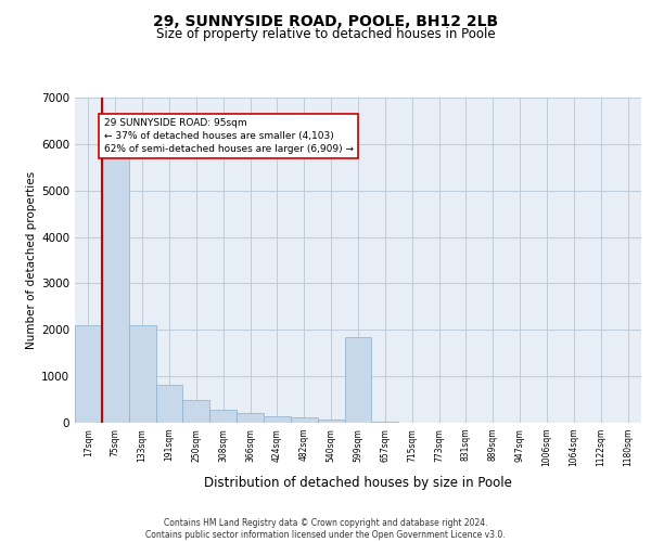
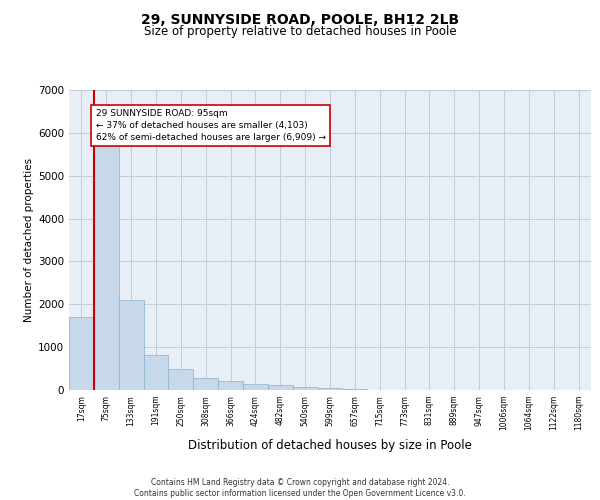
17sqm: 2100 -> 1700
599sqm: 1850 -> 60
